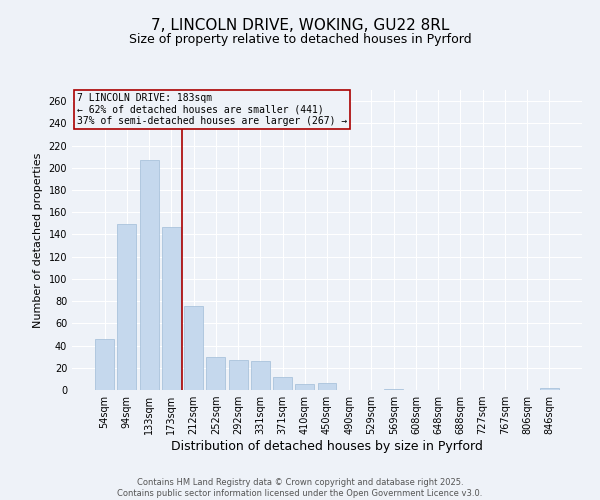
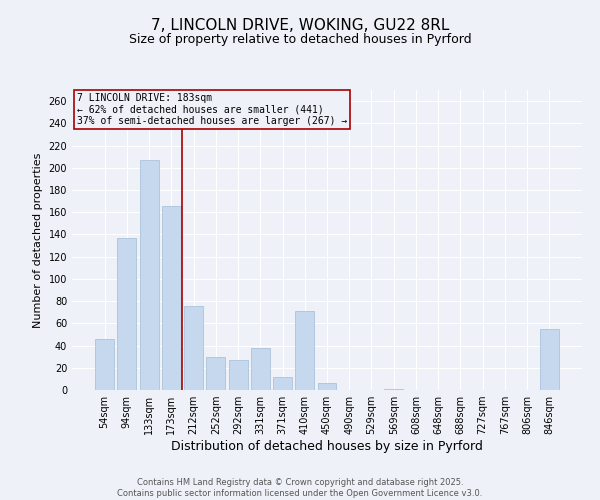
94sqm: 149 -> 137
173sqm: 147 -> 166
331sqm: 26 -> 38
410sqm: 5 -> 71
846sqm: 2 -> 55
